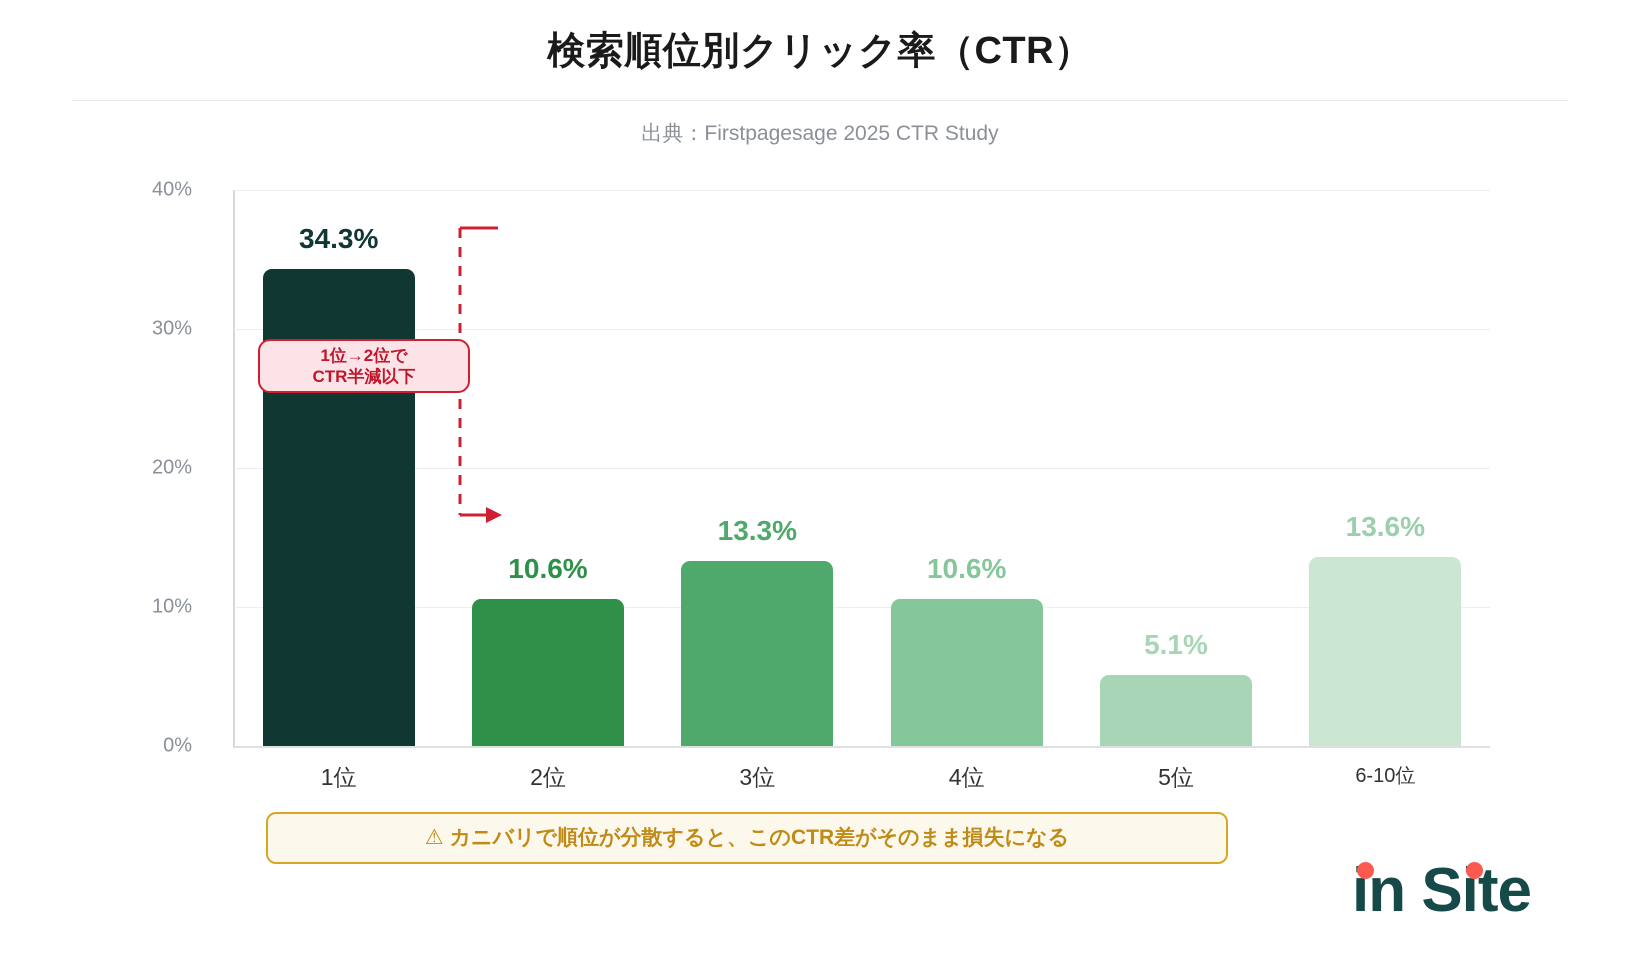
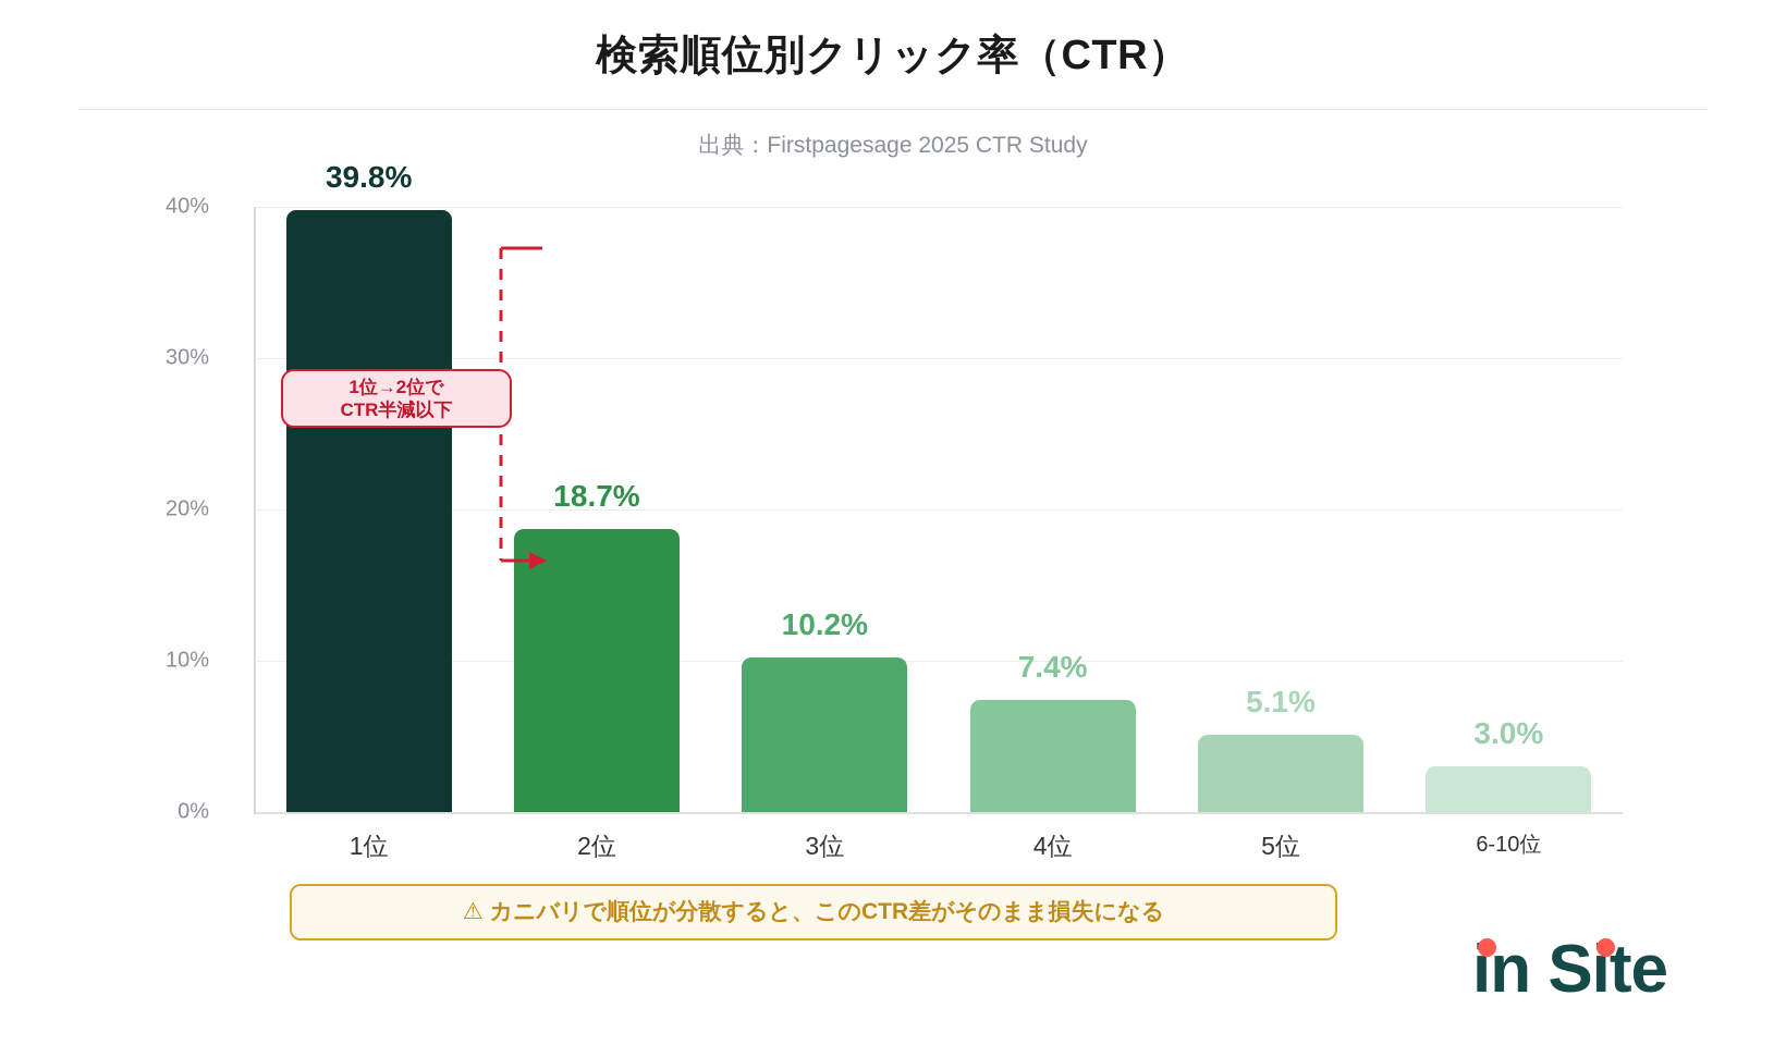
1位: 34.3% -> 39.8%
2位: 10.6% -> 18.7%
3位: 13.3% -> 10.2%
4位: 10.6% -> 7.4%
6-10位: 13.6% -> 3.0%
